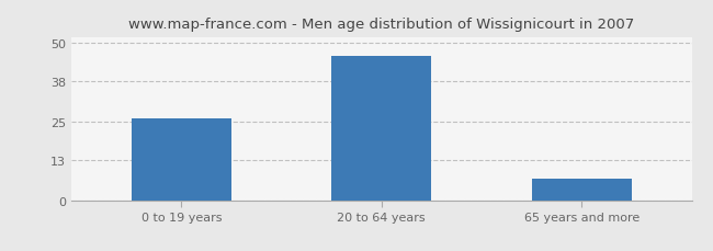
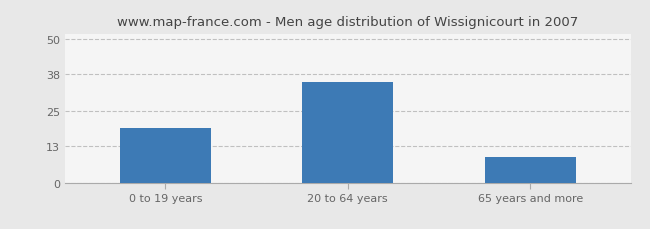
0 to 19 years: 26 -> 19
20 to 64 years: 46 -> 35
65 years and more: 7 -> 9
